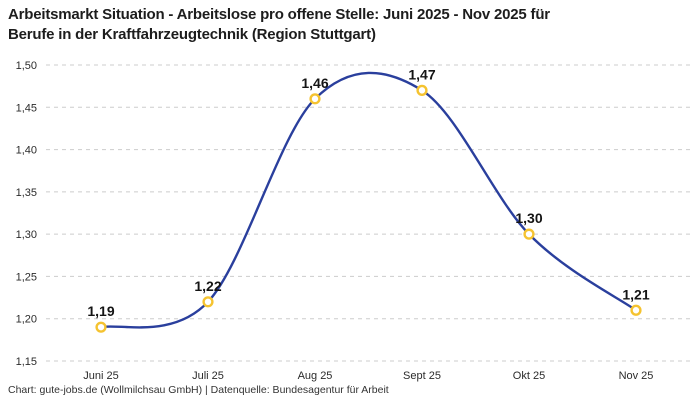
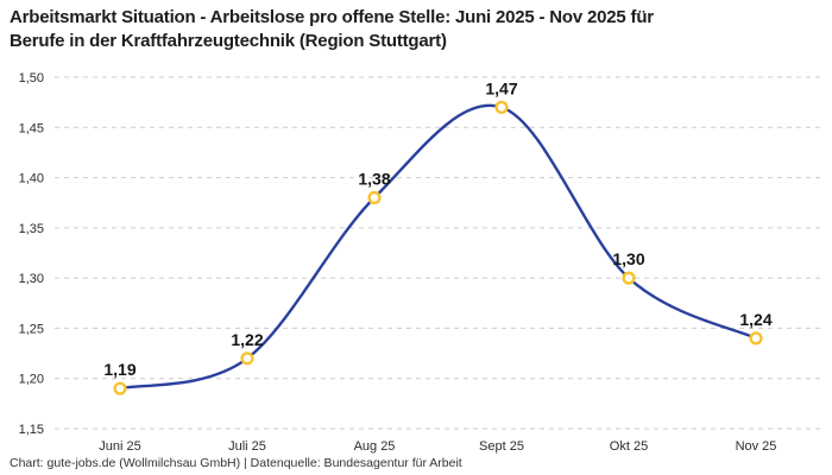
Aug 25: 1,46 -> 1,38
Nov 25: 1,21 -> 1,24
